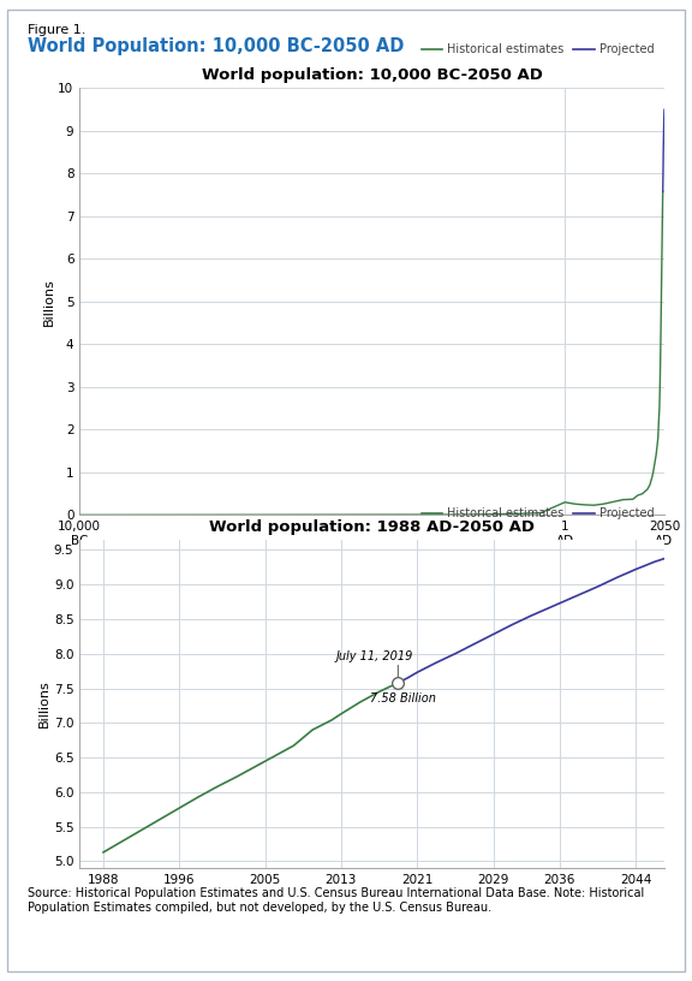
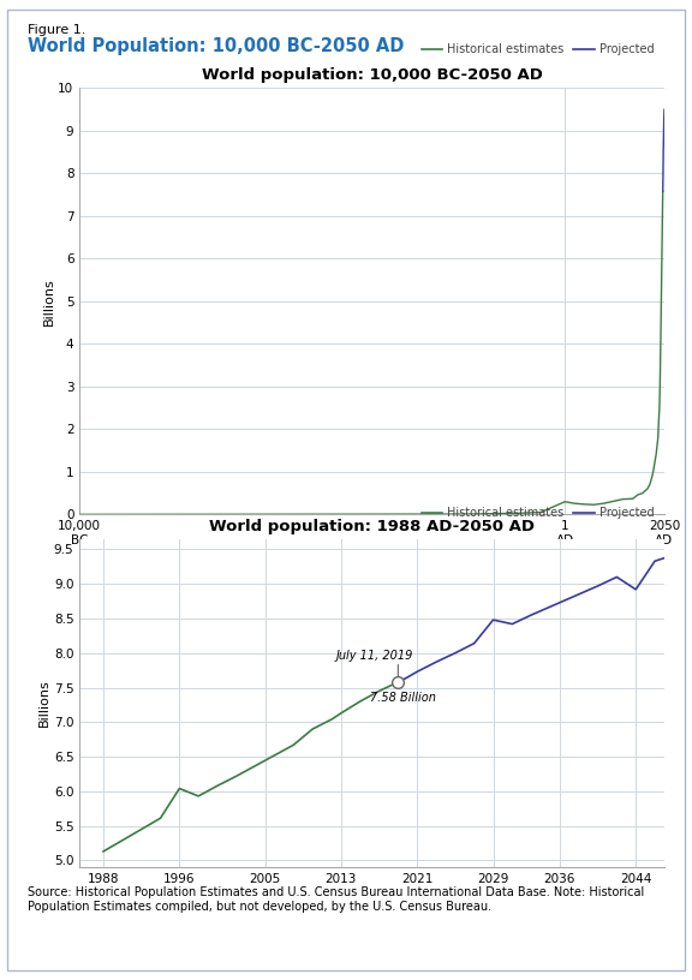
World population: 1988 AD-2050 AD/Historical estimates/1996: 5.77 -> 6.04
World population: 1988 AD-2050 AD/Projected/2029: 8.28 -> 8.48
World population: 1988 AD-2050 AD/Projected/2044: 9.22 -> 8.92
